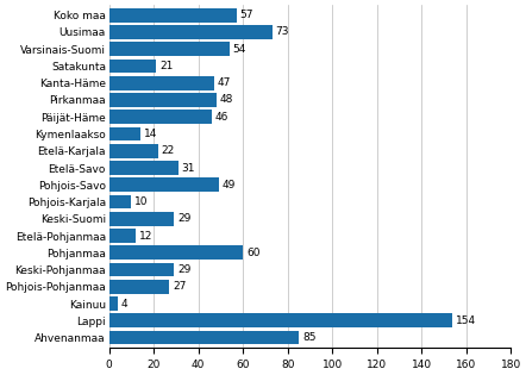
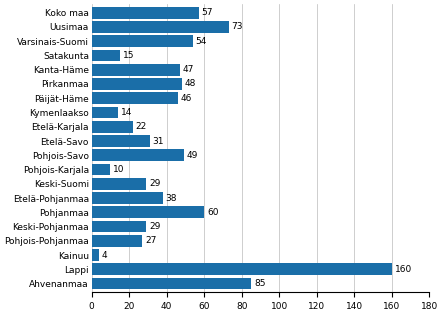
Satakunta: 21 -> 15
Etelä-Pohjanmaa: 12 -> 38
Lappi: 154 -> 160
